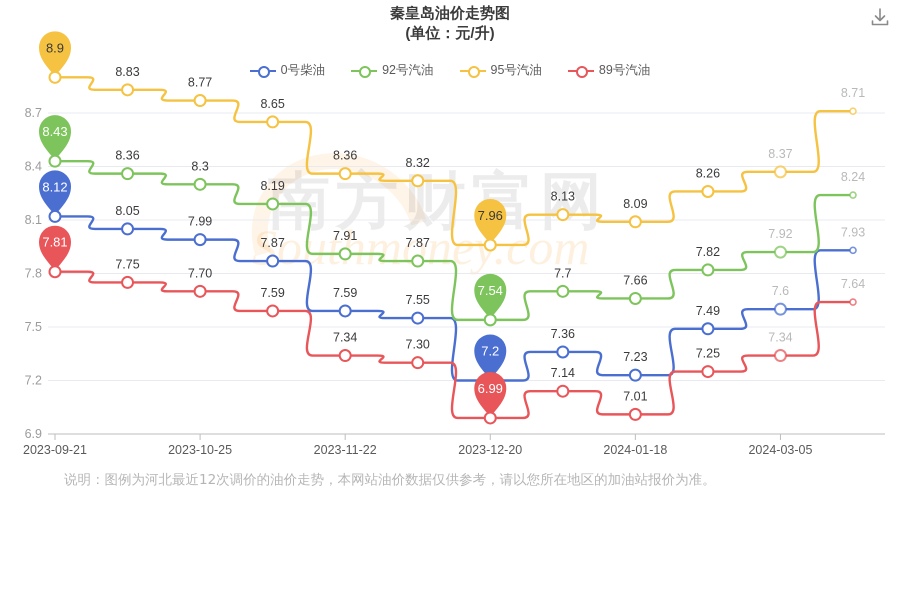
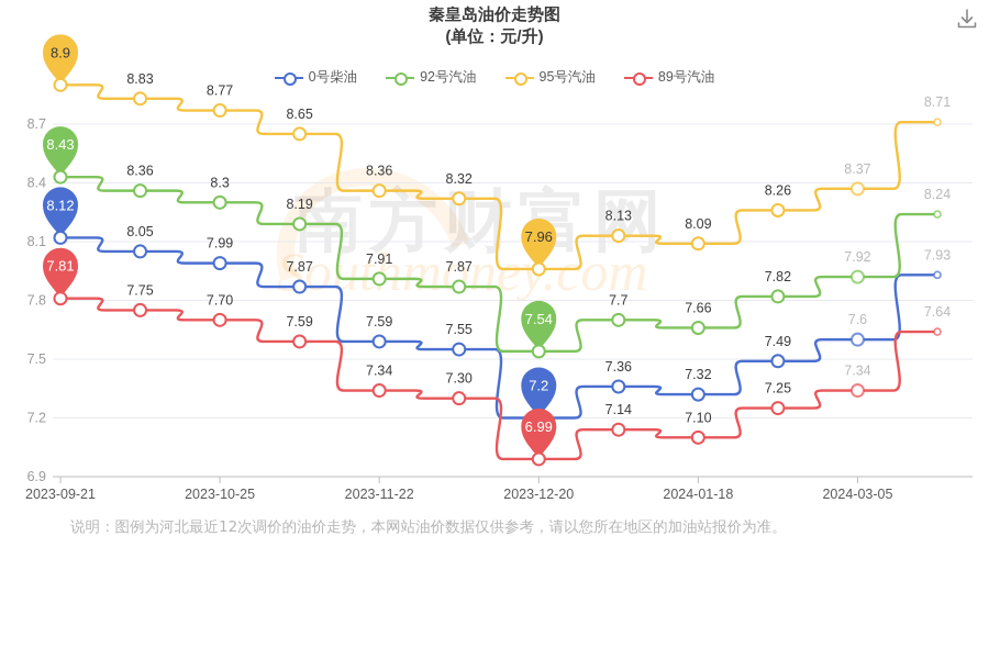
0号柴油/2024-01-18: 7.23 -> 7.32
89号汽油/2024-01-18: 7.01 -> 7.10
